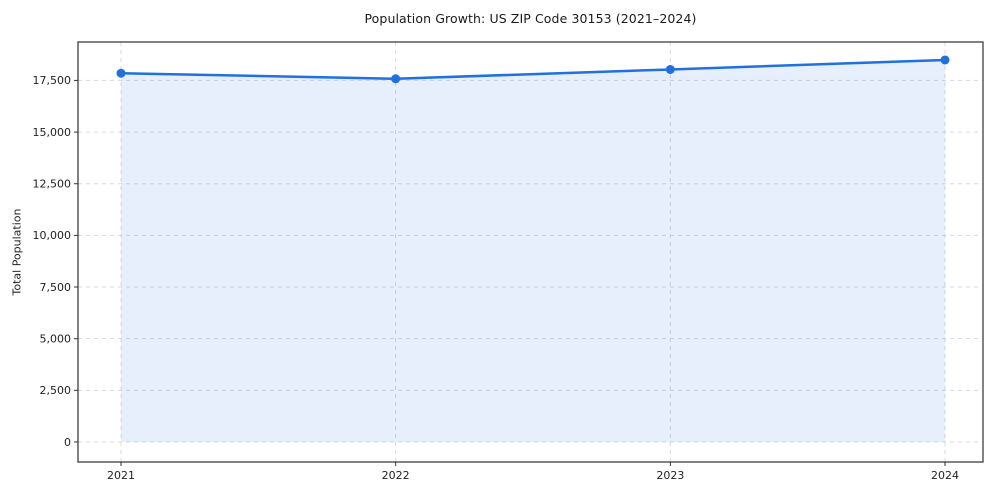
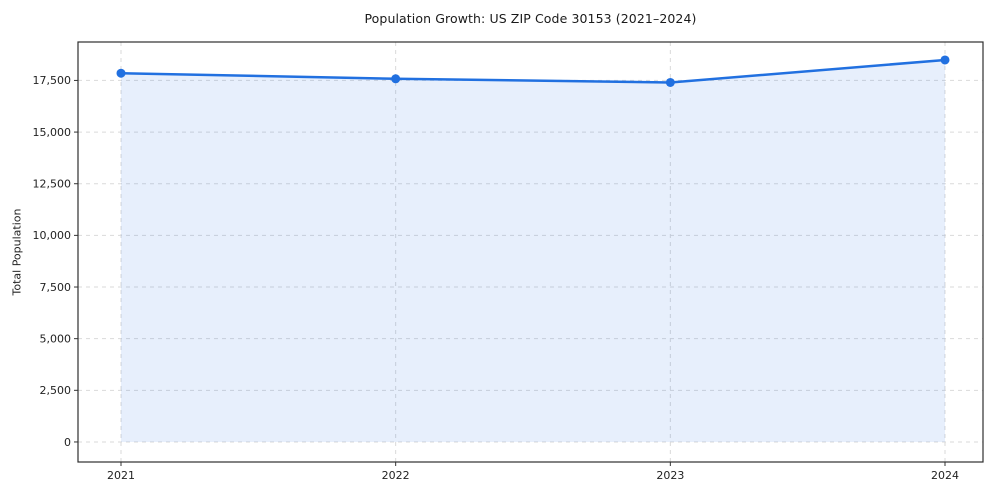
2023: 18000 -> 17400
